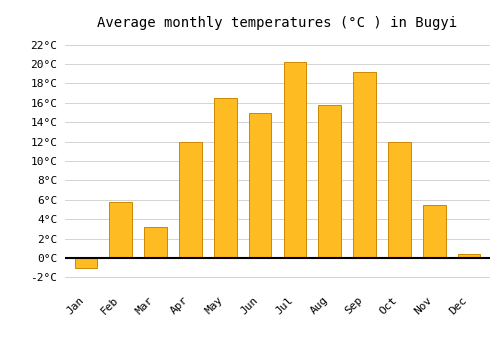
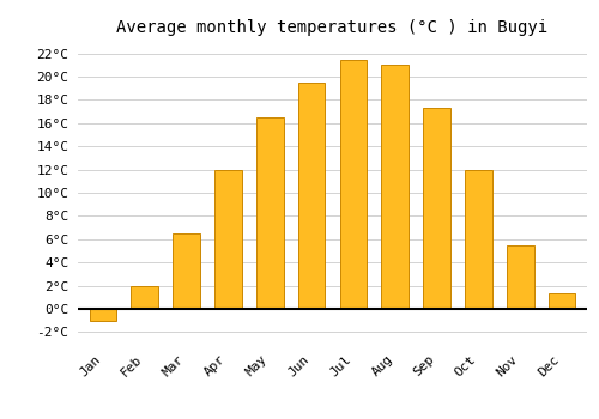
Feb: 5.8°C -> 2.0°C
Mar: 3.2°C -> 6.5°C
Jun: 15.0°C -> 19.5°C
Jul: 20.2°C -> 21.5°C
Aug: 15.8°C -> 21.0°C
Sep: 19.2°C -> 17.3°C
Dec: 0.4°C -> 1.3°C
